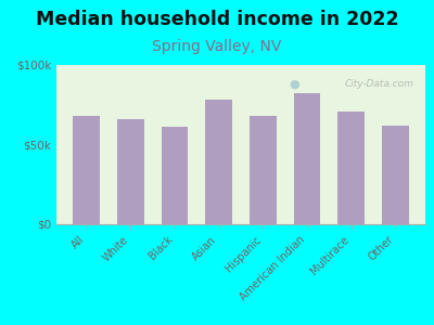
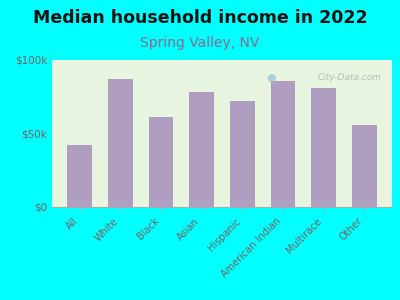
All: $68k -> $42k
White: $66k -> $87k
Hispanic: $68k -> $72k
American Indian: $82k -> $86k
Multirace: $71k -> $81k
Other: $62k -> $56k
